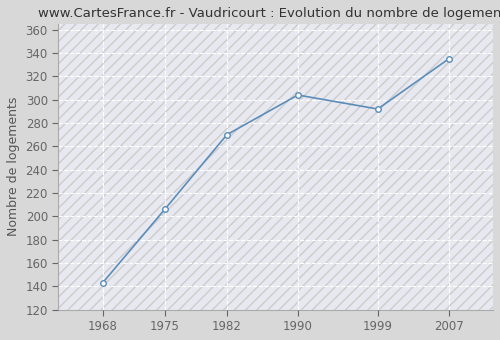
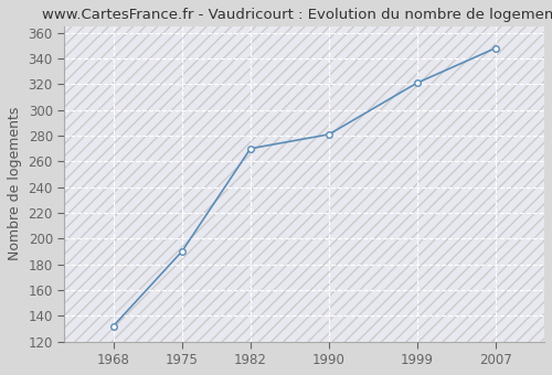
1968: 143 -> 132
1975: 206 -> 190
1990: 304 -> 281
1999: 292 -> 321
2007: 335 -> 348
